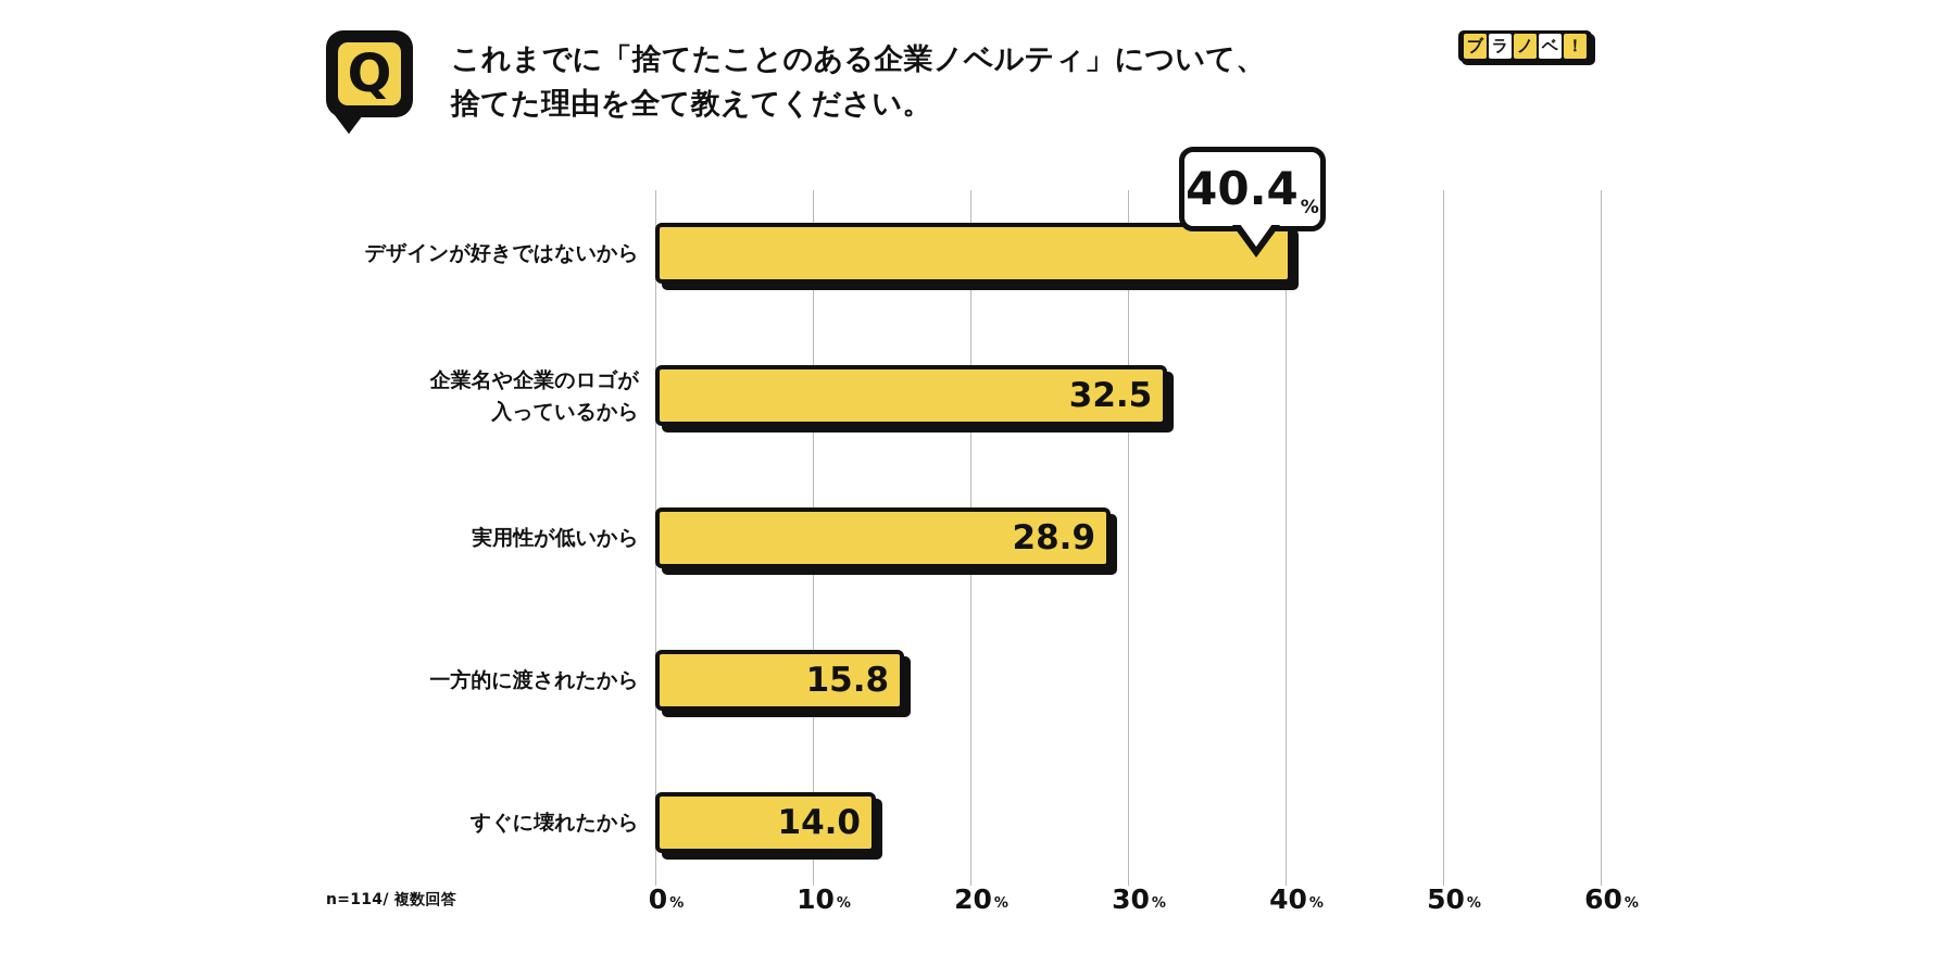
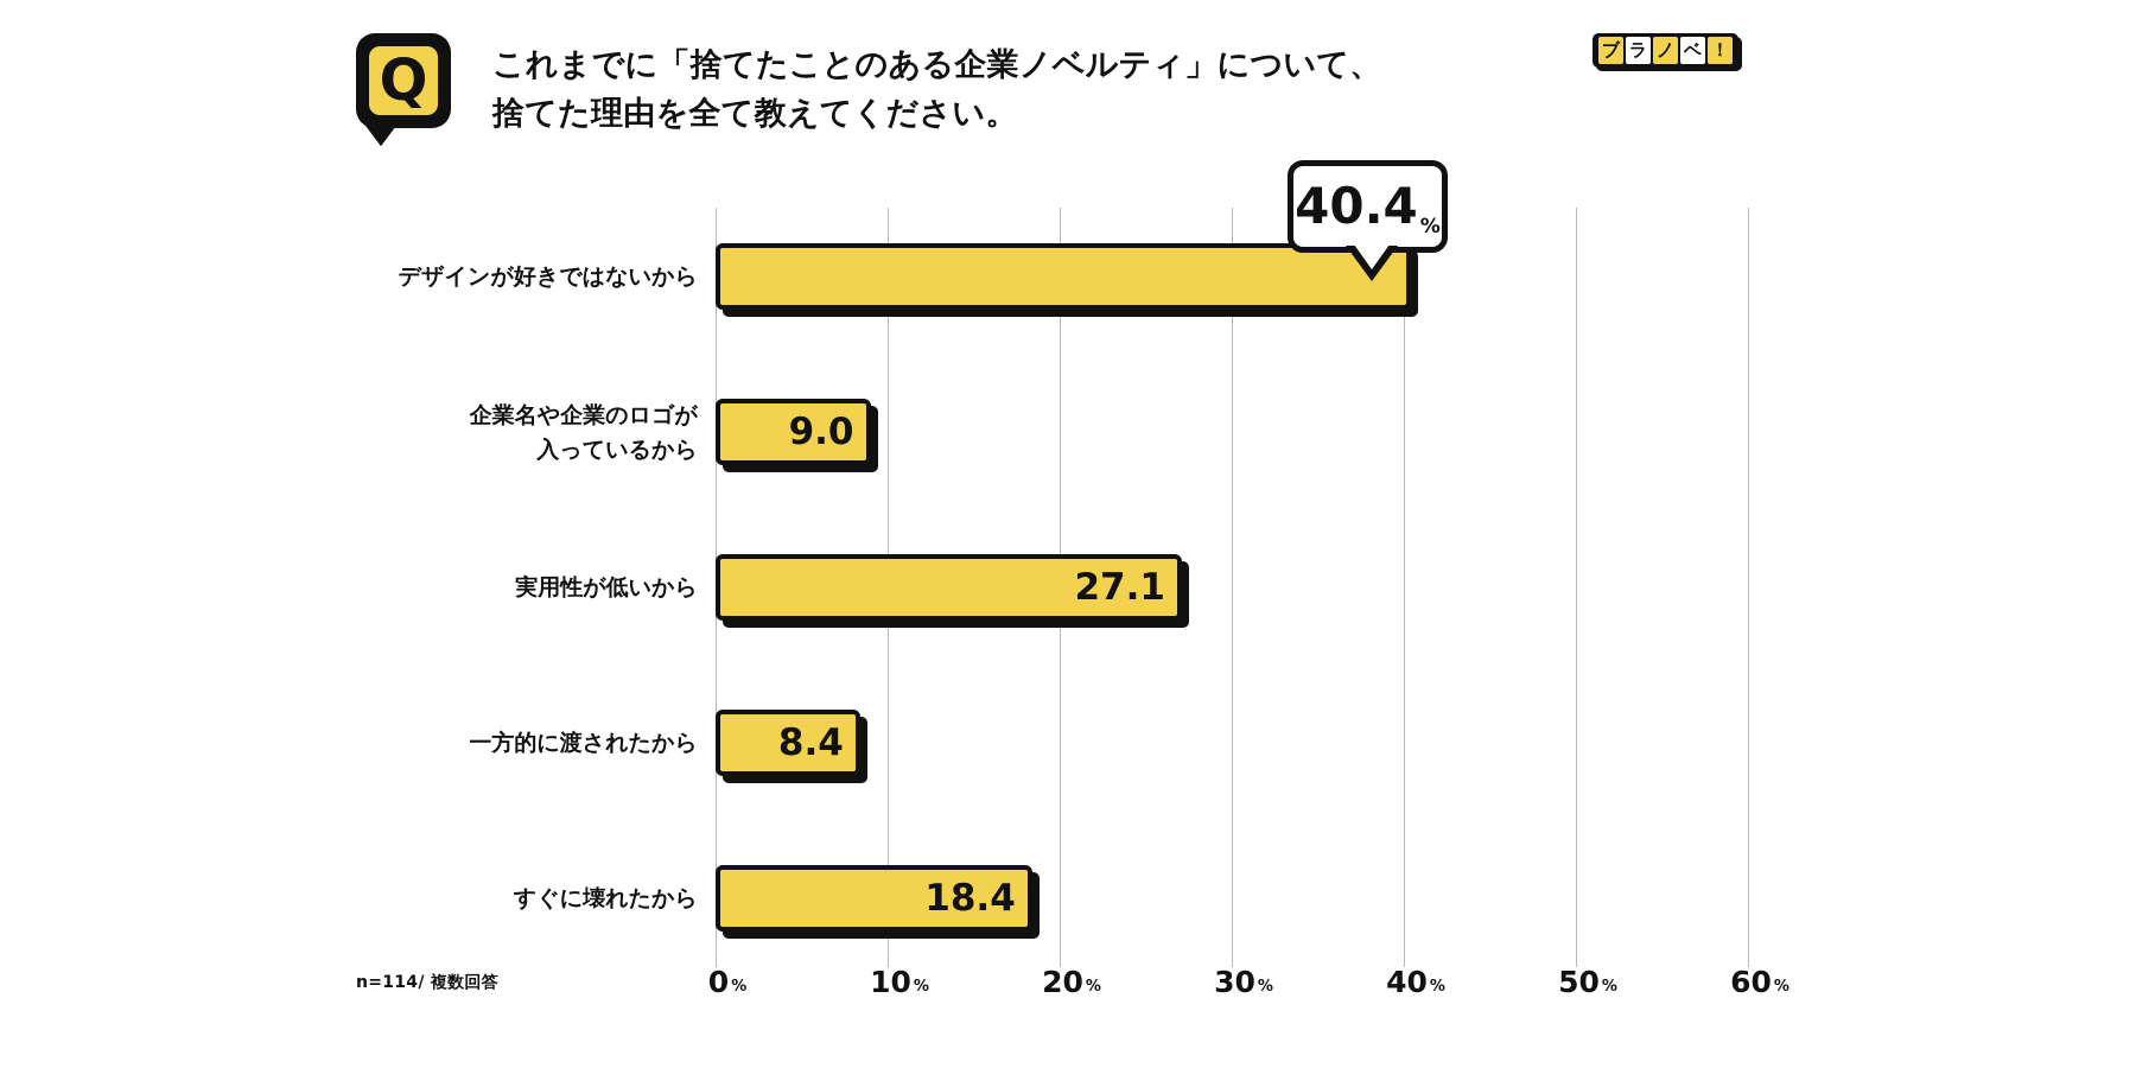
企業名や企業のロゴが 入っているから: 32.5 -> 9.0
実用性が低いから: 28.9 -> 27.1
一方的に渡されたから: 15.8 -> 8.4
すぐに壊れたから: 14.0 -> 18.4
